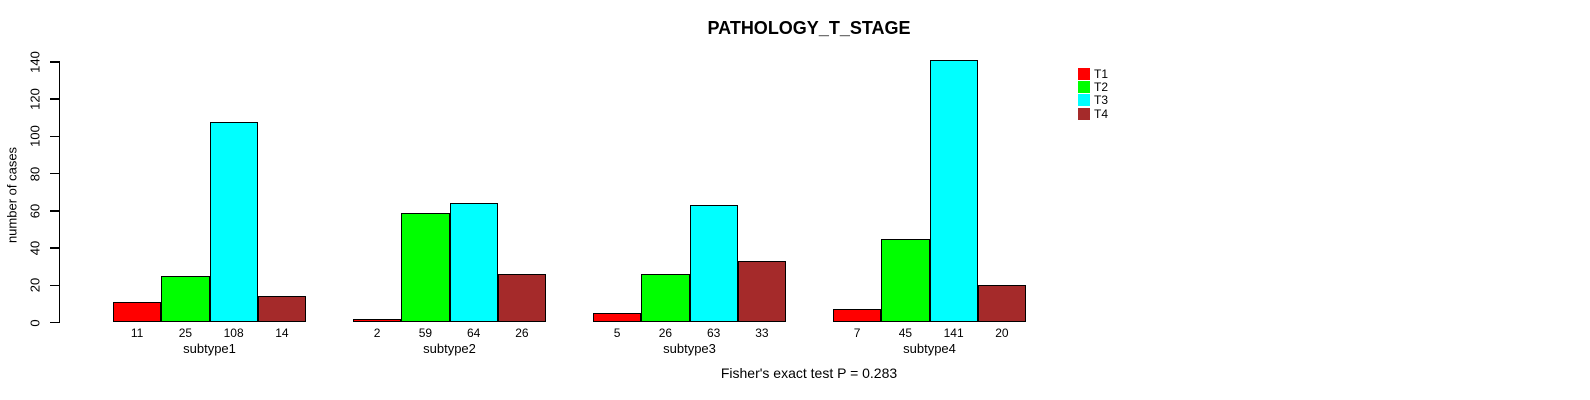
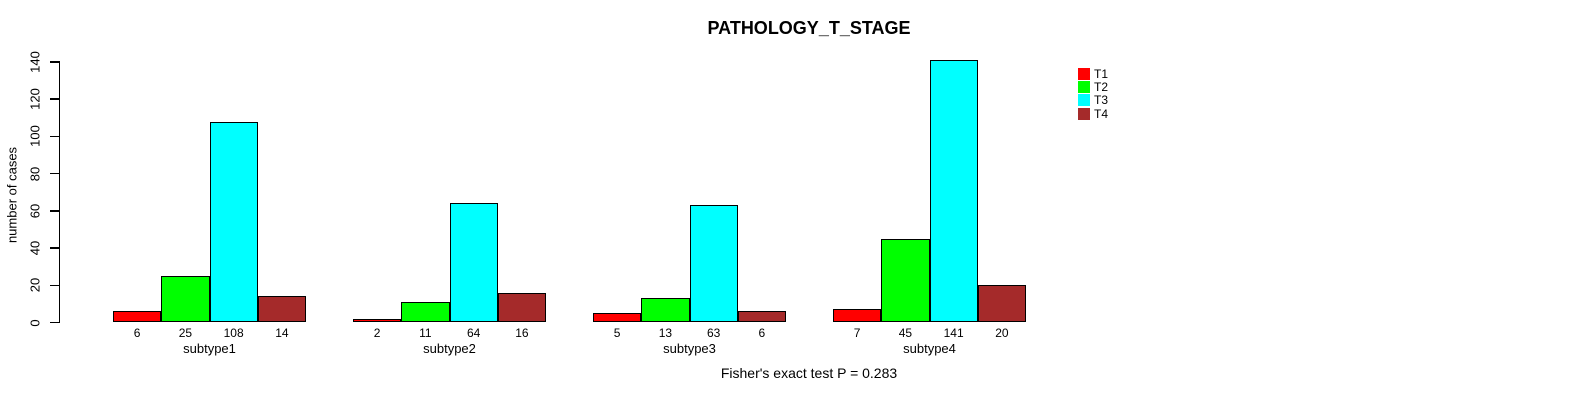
T1/subtype1: 11 -> 6
T2/subtype2: 59 -> 11
T4/subtype2: 26 -> 16
T2/subtype3: 26 -> 13
T4/subtype3: 33 -> 6
